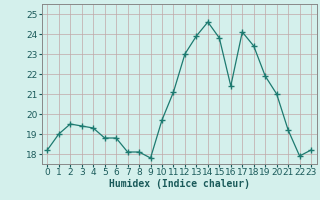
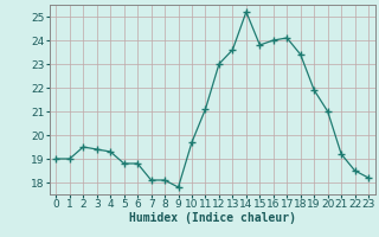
0: 18.2 -> 19.0
13: 23.9 -> 23.6
14: 24.6 -> 25.2
16: 21.4 -> 24.0
22: 17.9 -> 18.5
